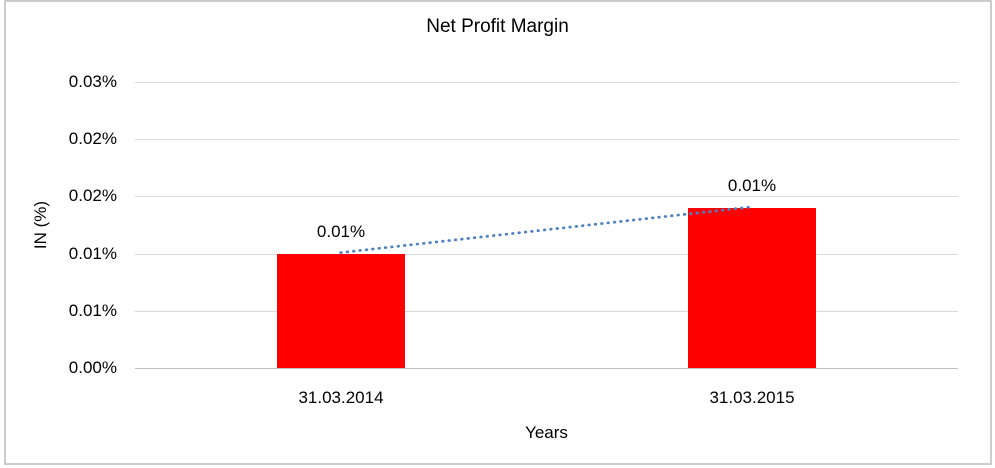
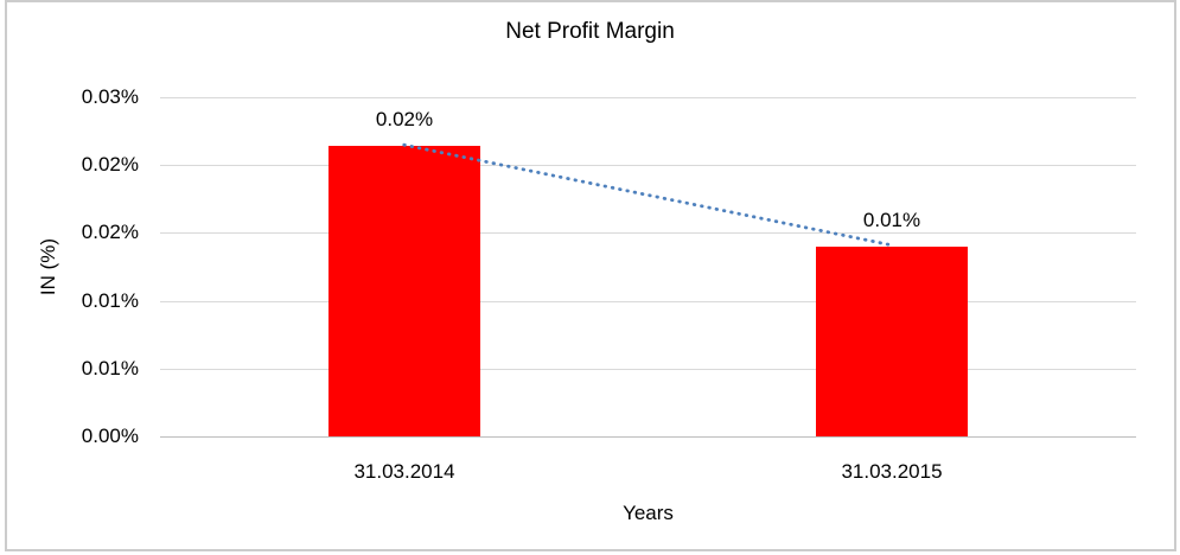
31.03.2014: 0.01% -> 0.02%
